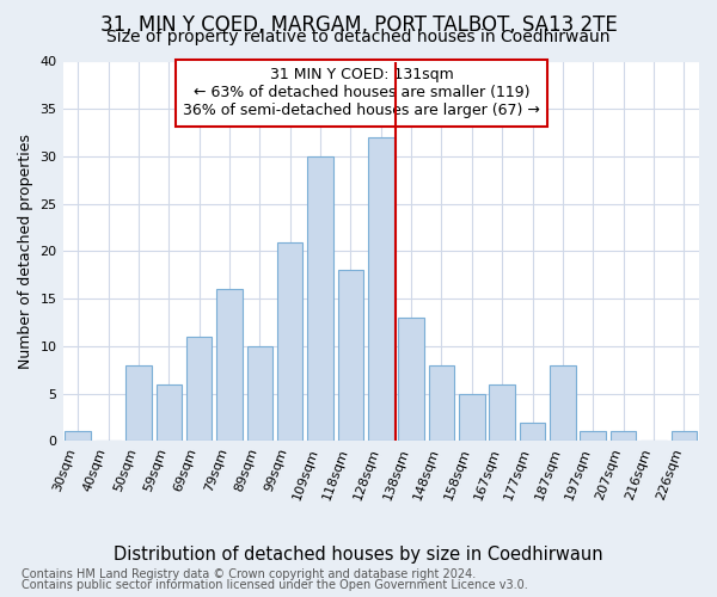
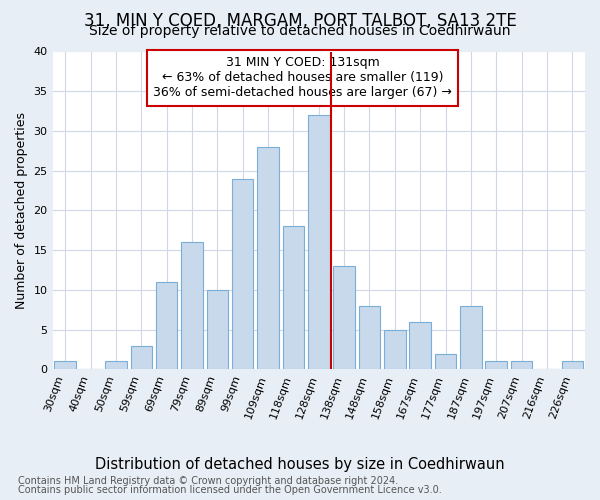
50sqm: 8 -> 1
59sqm: 6 -> 3
99sqm: 21 -> 24
109sqm: 30 -> 28
